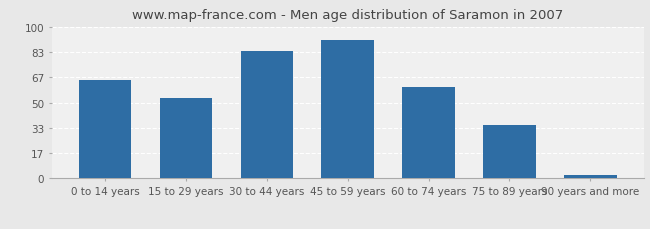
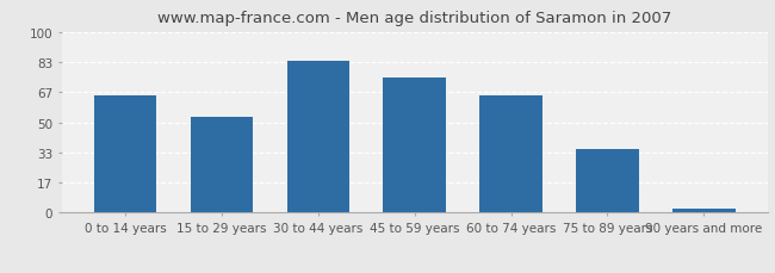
45 to 59 years: 91 -> 75
60 to 74 years: 60 -> 65
